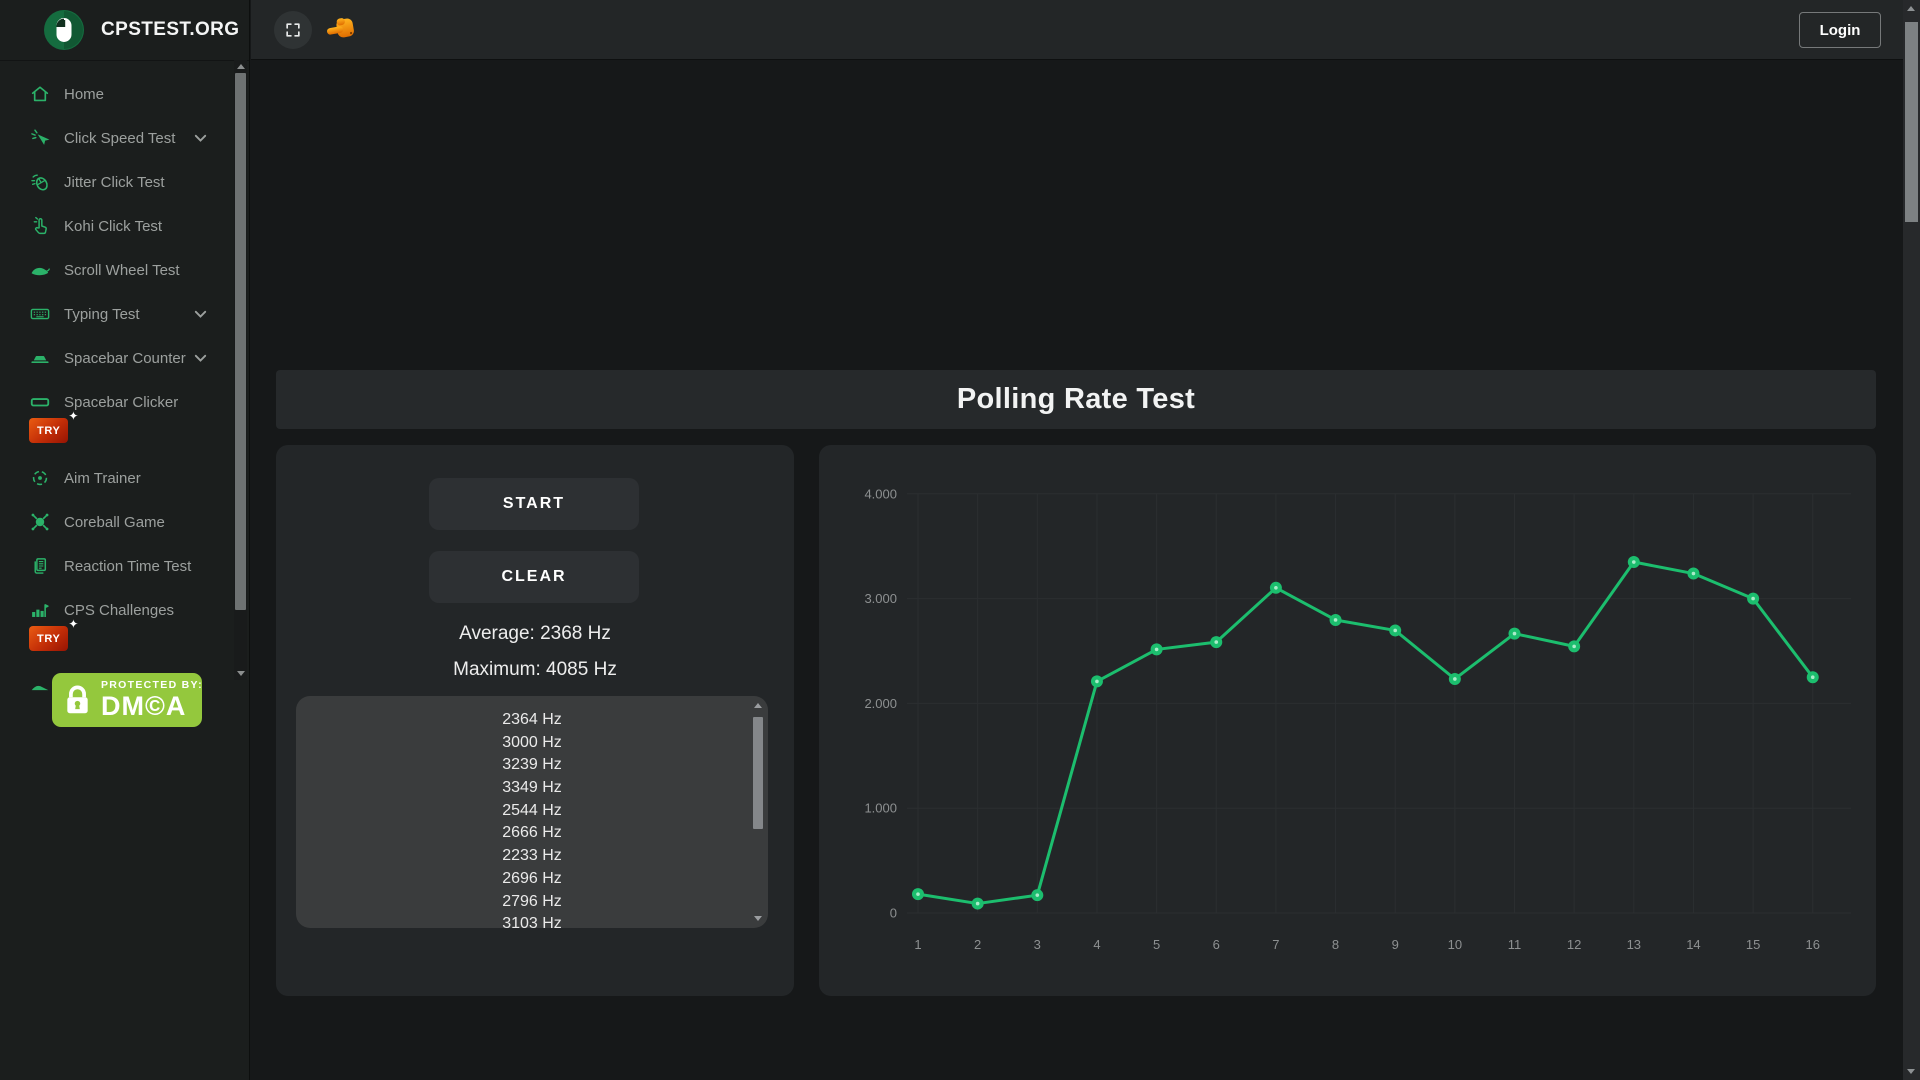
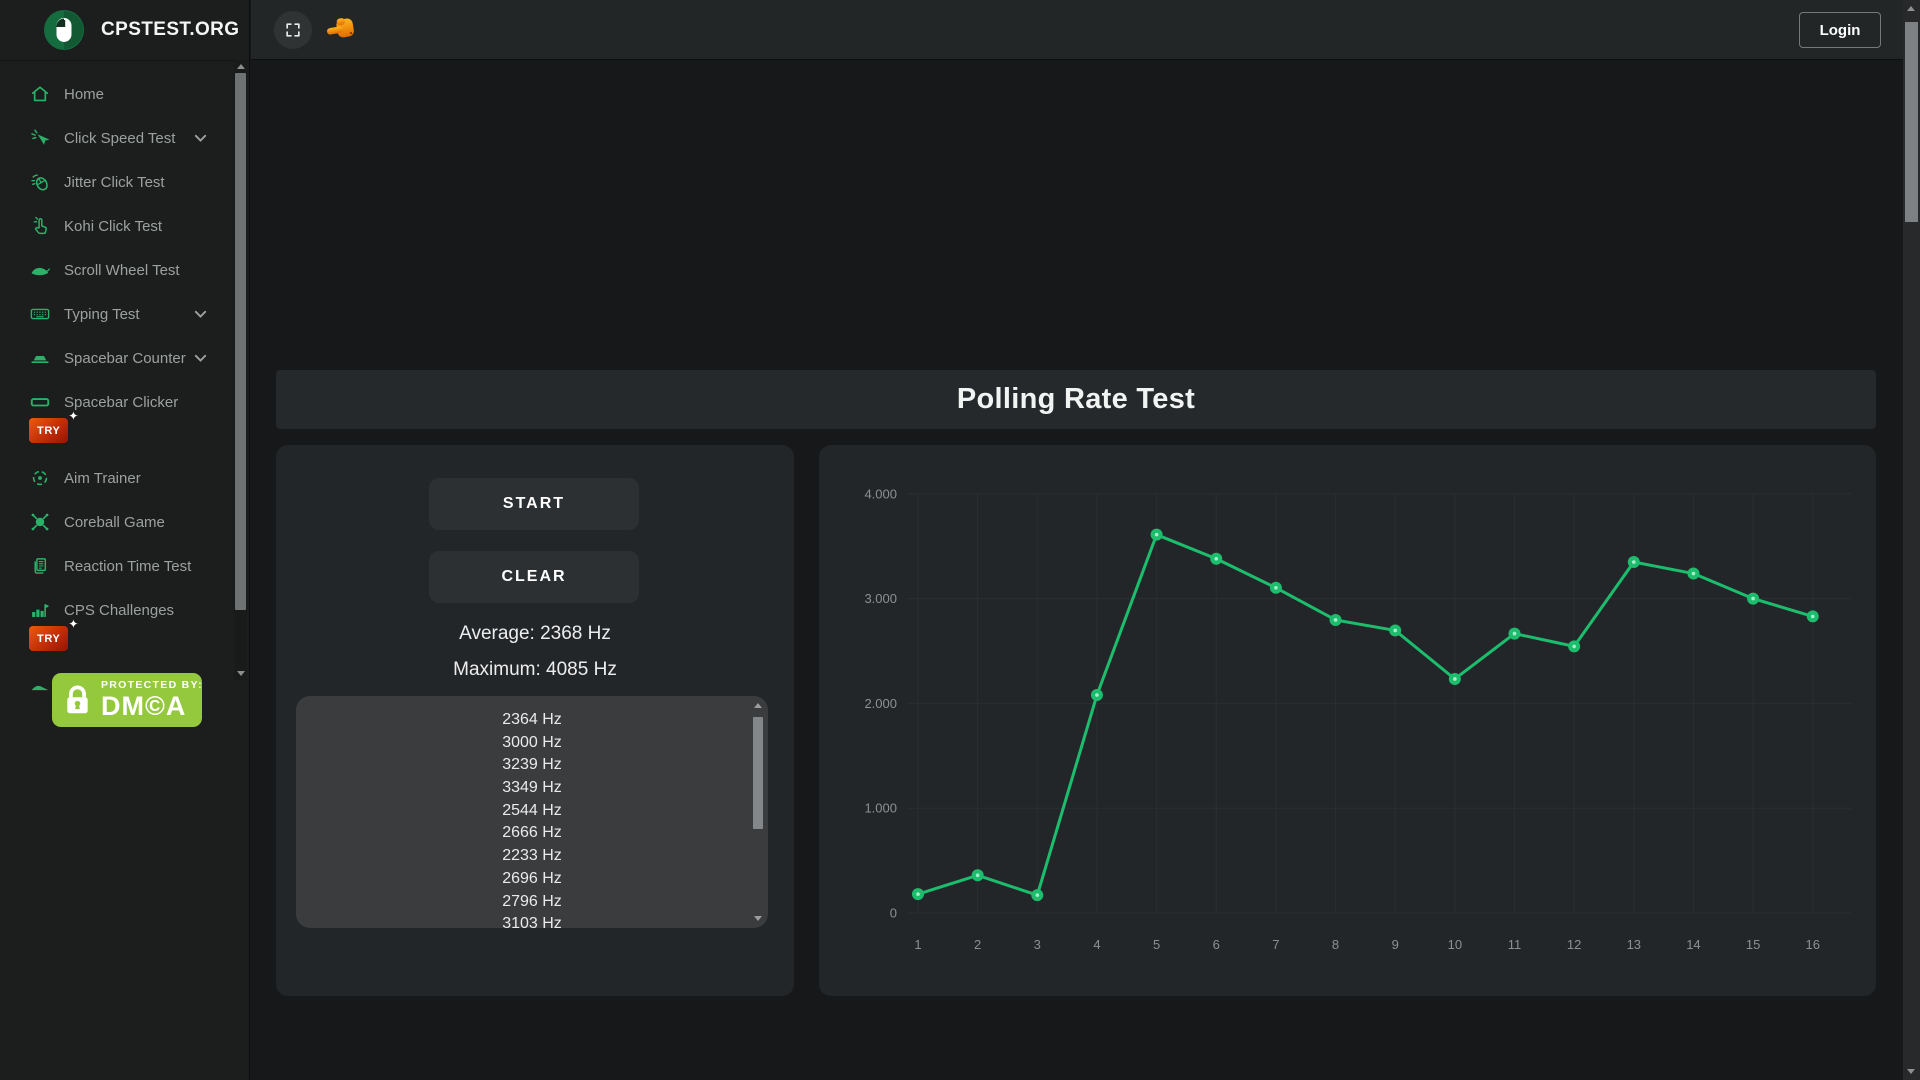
2: 90 -> 360
4: 2210 -> 2080
5: 2520 -> 3610
6: 2580 -> 3380
16: 2250 -> 2830
